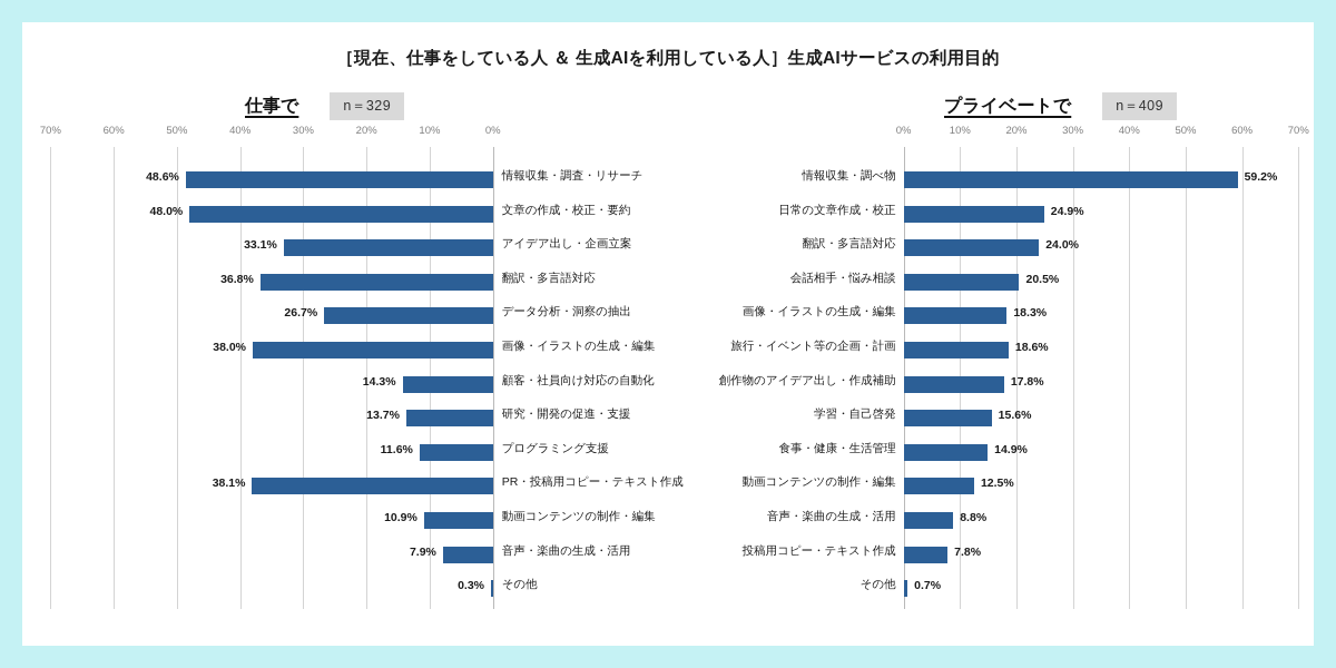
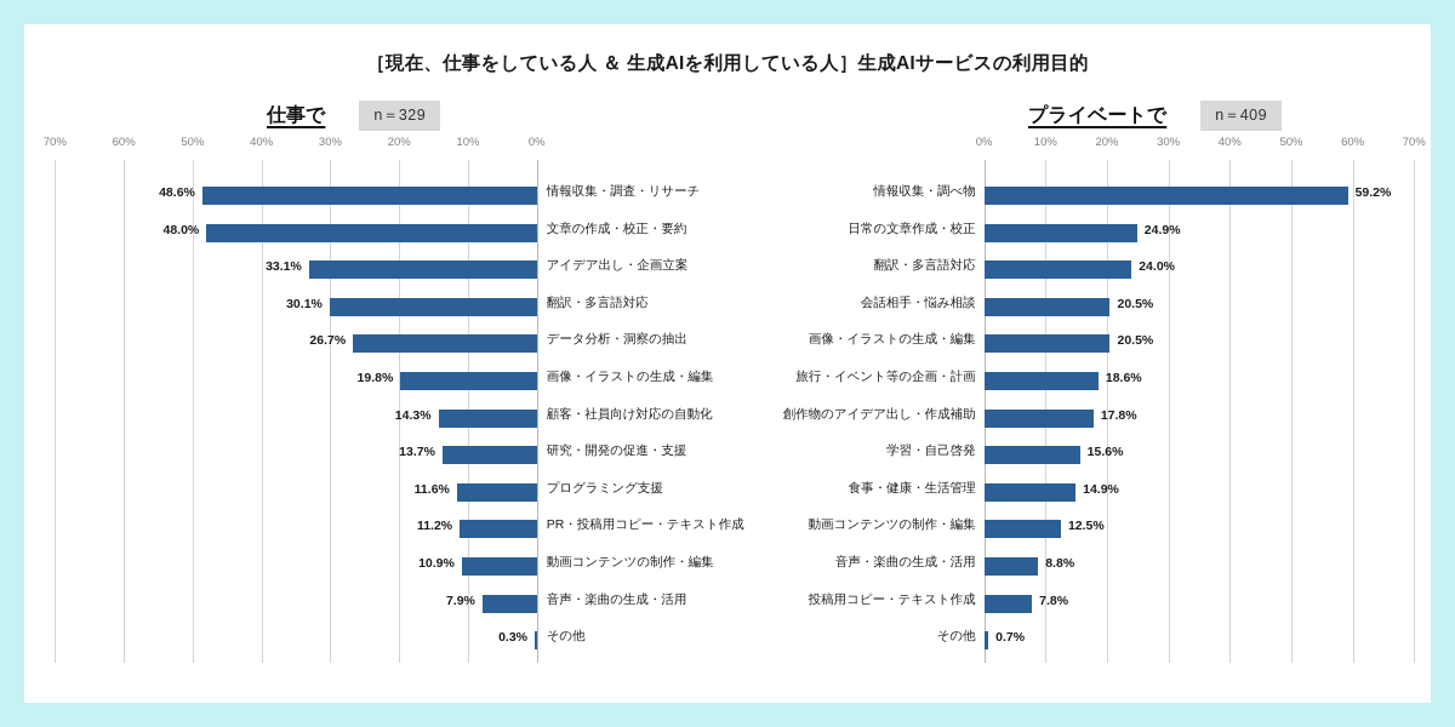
仕事で/翻訳・多言語対応: 36.8% -> 30.1%
仕事で/画像・イラストの生成・編集: 38.0% -> 19.8%
仕事で/PR・投稿用コピー・テキスト作成: 38.1% -> 11.2%
プライベートで/画像・イラストの生成・編集: 18.3% -> 20.5%
